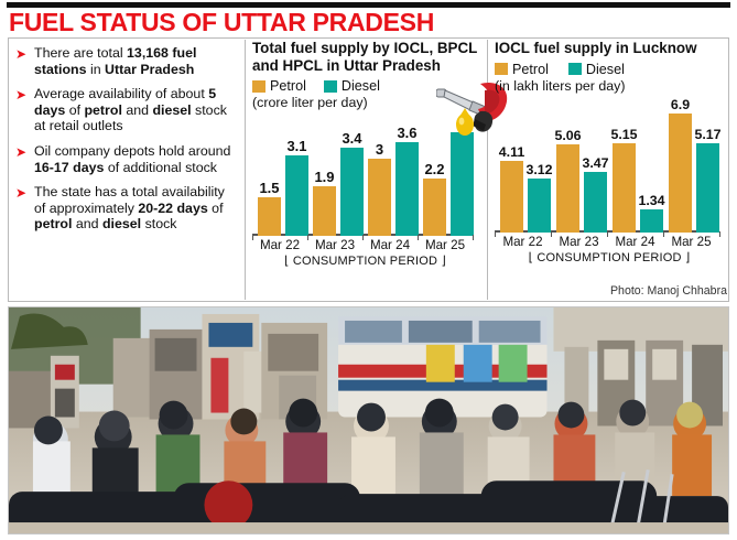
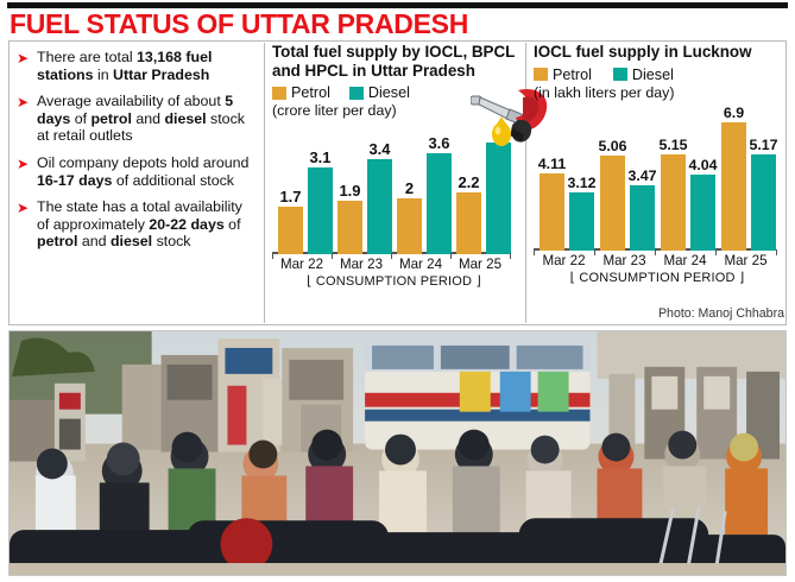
Total fuel supply by IOCL, BPCL and HPCL in Uttar Pradesh/Petrol/Mar 22: 1.5 -> 1.7
Total fuel supply by IOCL, BPCL and HPCL in Uttar Pradesh/Petrol/Mar 24: 3 -> 2
IOCL fuel supply in Lucknow/Diesel/Mar 24: 1.34 -> 4.04
